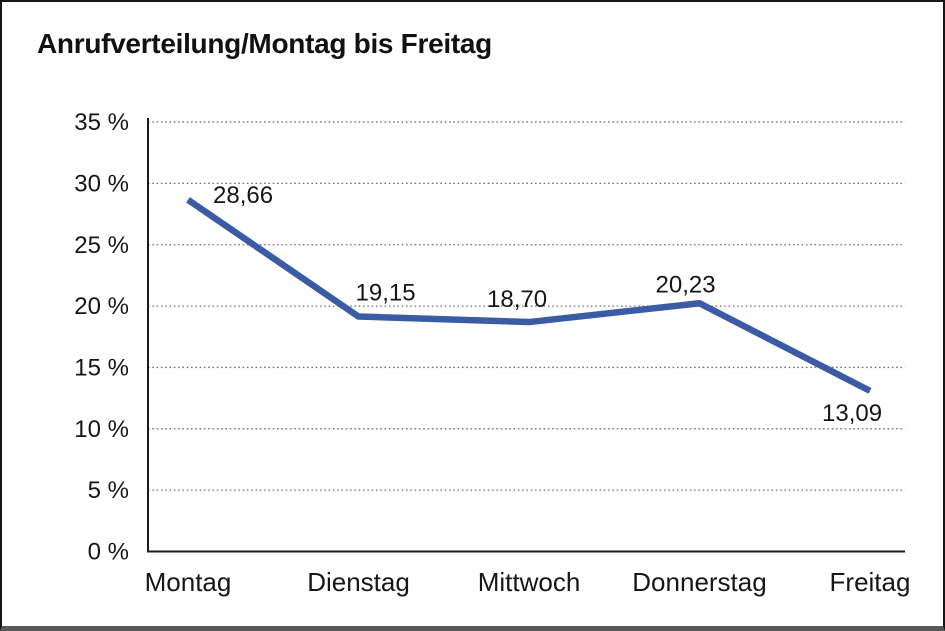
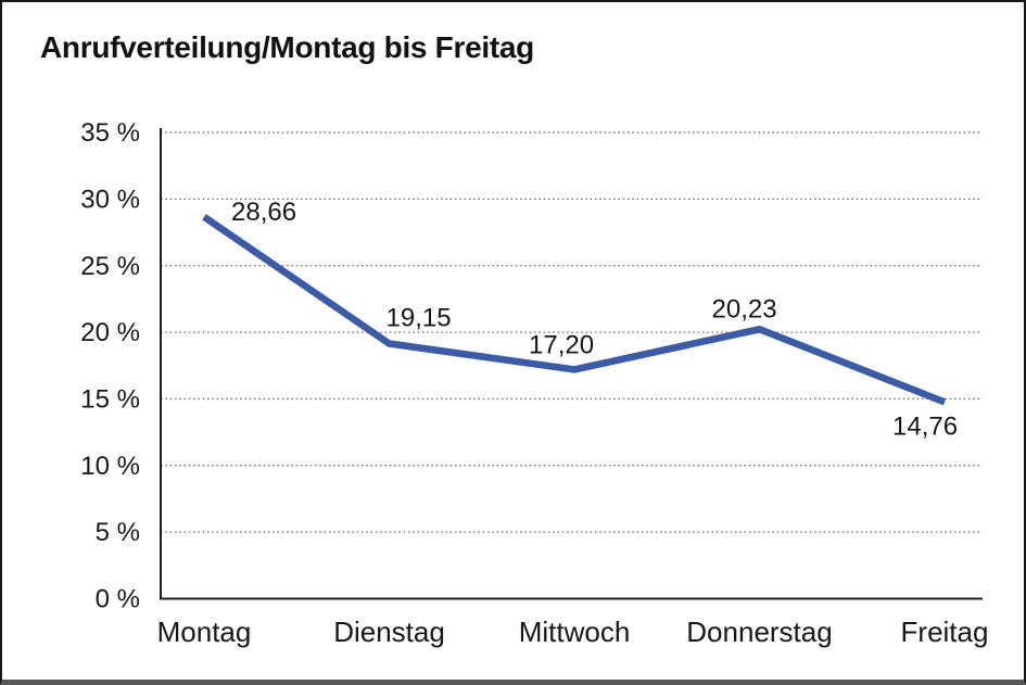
Mittwoch: 18,70 -> 17,20
Freitag: 13,09 -> 14,76
